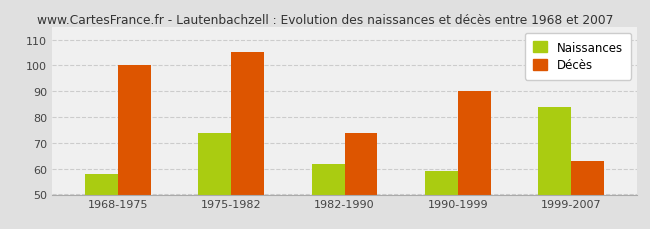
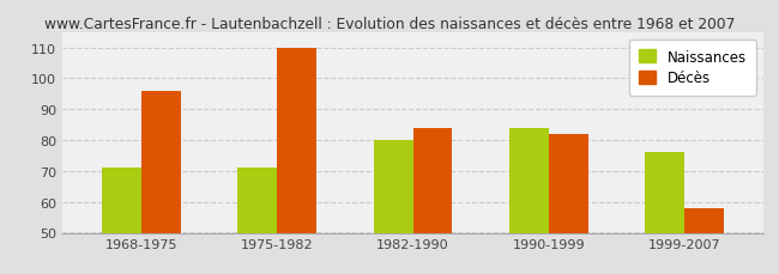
Naissances/1968-1975: 58 -> 71
Décès/1968-1975: 100 -> 96
Naissances/1975-1982: 74 -> 71
Décès/1975-1982: 105 -> 110
Naissances/1982-1990: 62 -> 80
Décès/1982-1990: 74 -> 84
Naissances/1990-1999: 59 -> 84
Décès/1990-1999: 90 -> 82
Naissances/1999-2007: 84 -> 76
Décès/1999-2007: 63 -> 58
